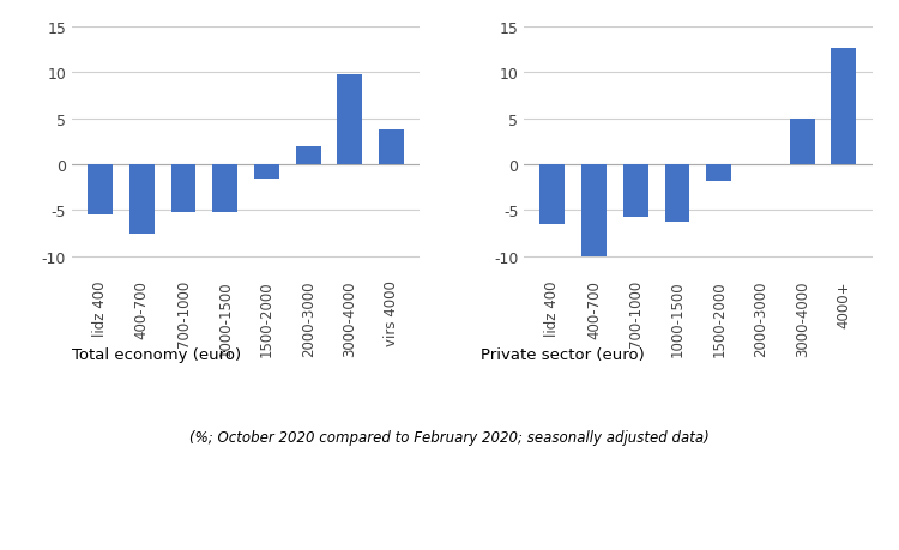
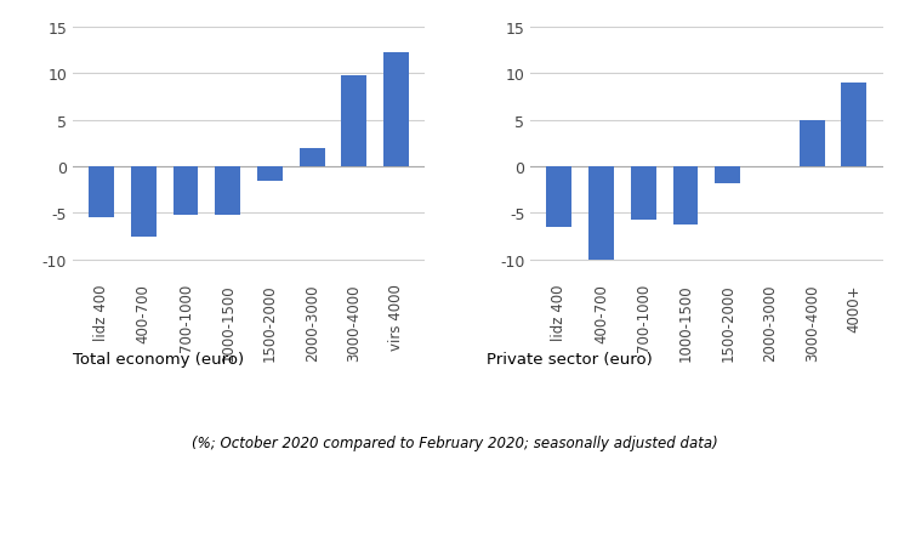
virs 4000: 3.8 -> 12.3
4000+: 12.6 -> 9.0
